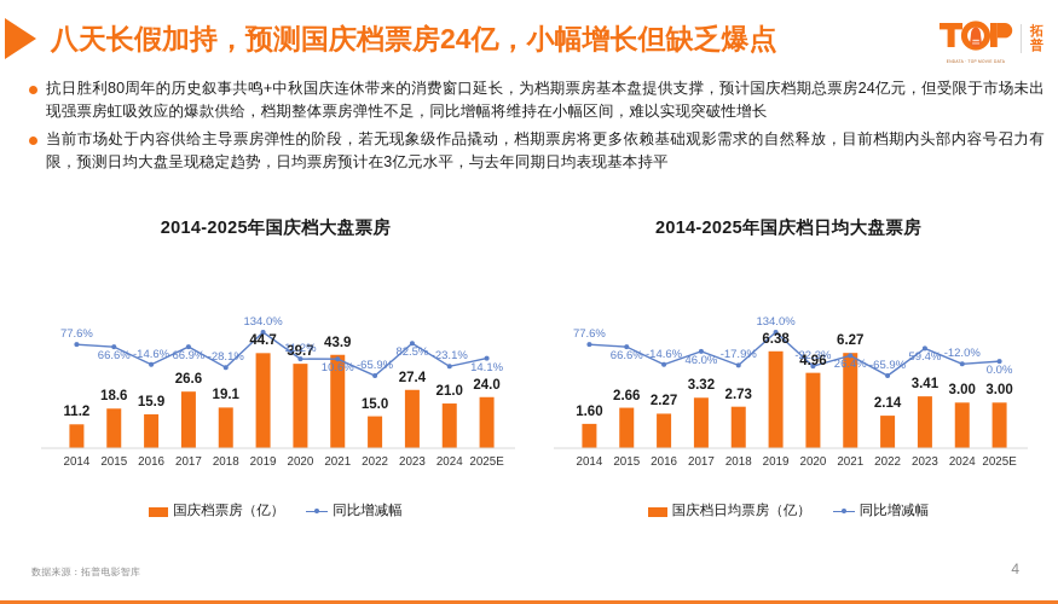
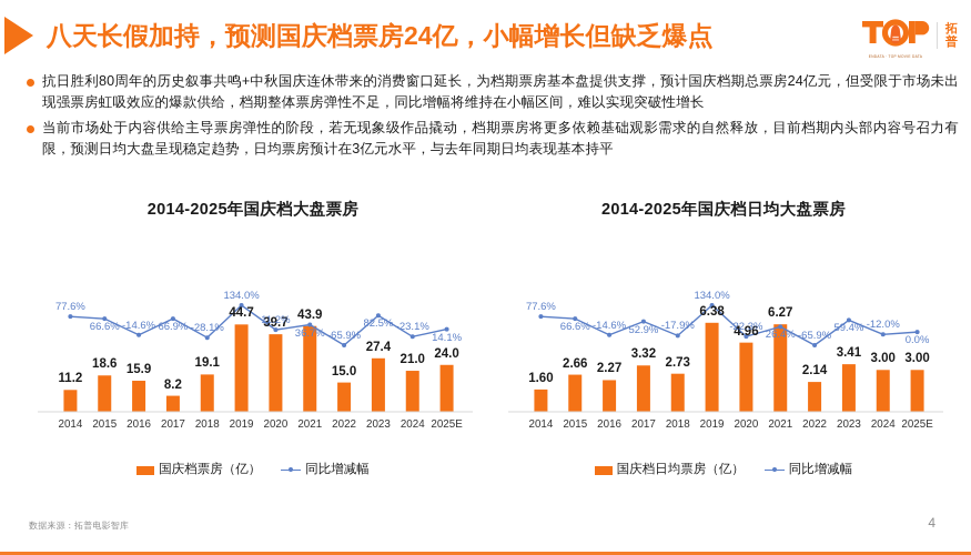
2014-2025年国庆档大盘票房/国庆档票房（亿）/2017: 26.6 -> 8.2
2014-2025年国庆档大盘票房/同比增减幅/2021: 10.6% -> 36.7%
2014-2025年国庆档日均大盘票房/同比增减幅/2017: 46.0% -> 52.9%
